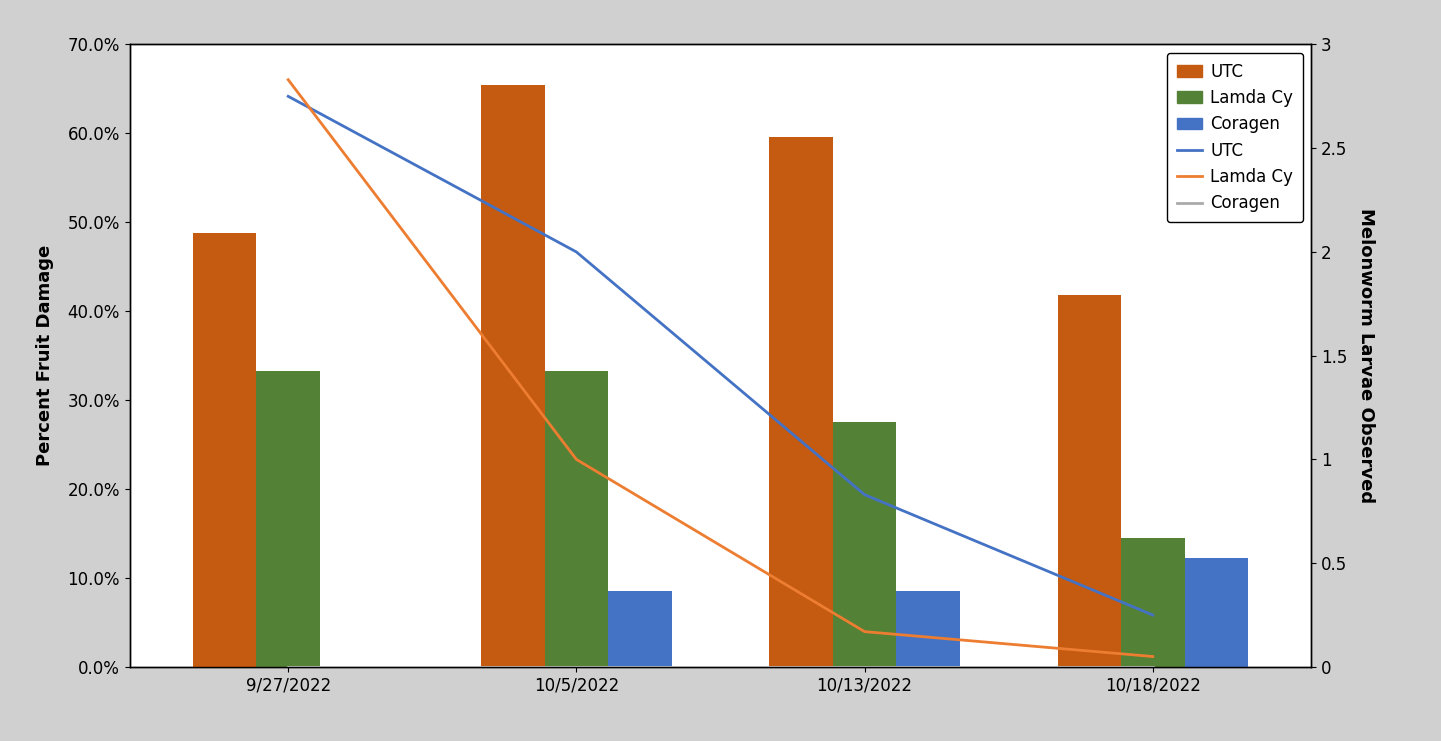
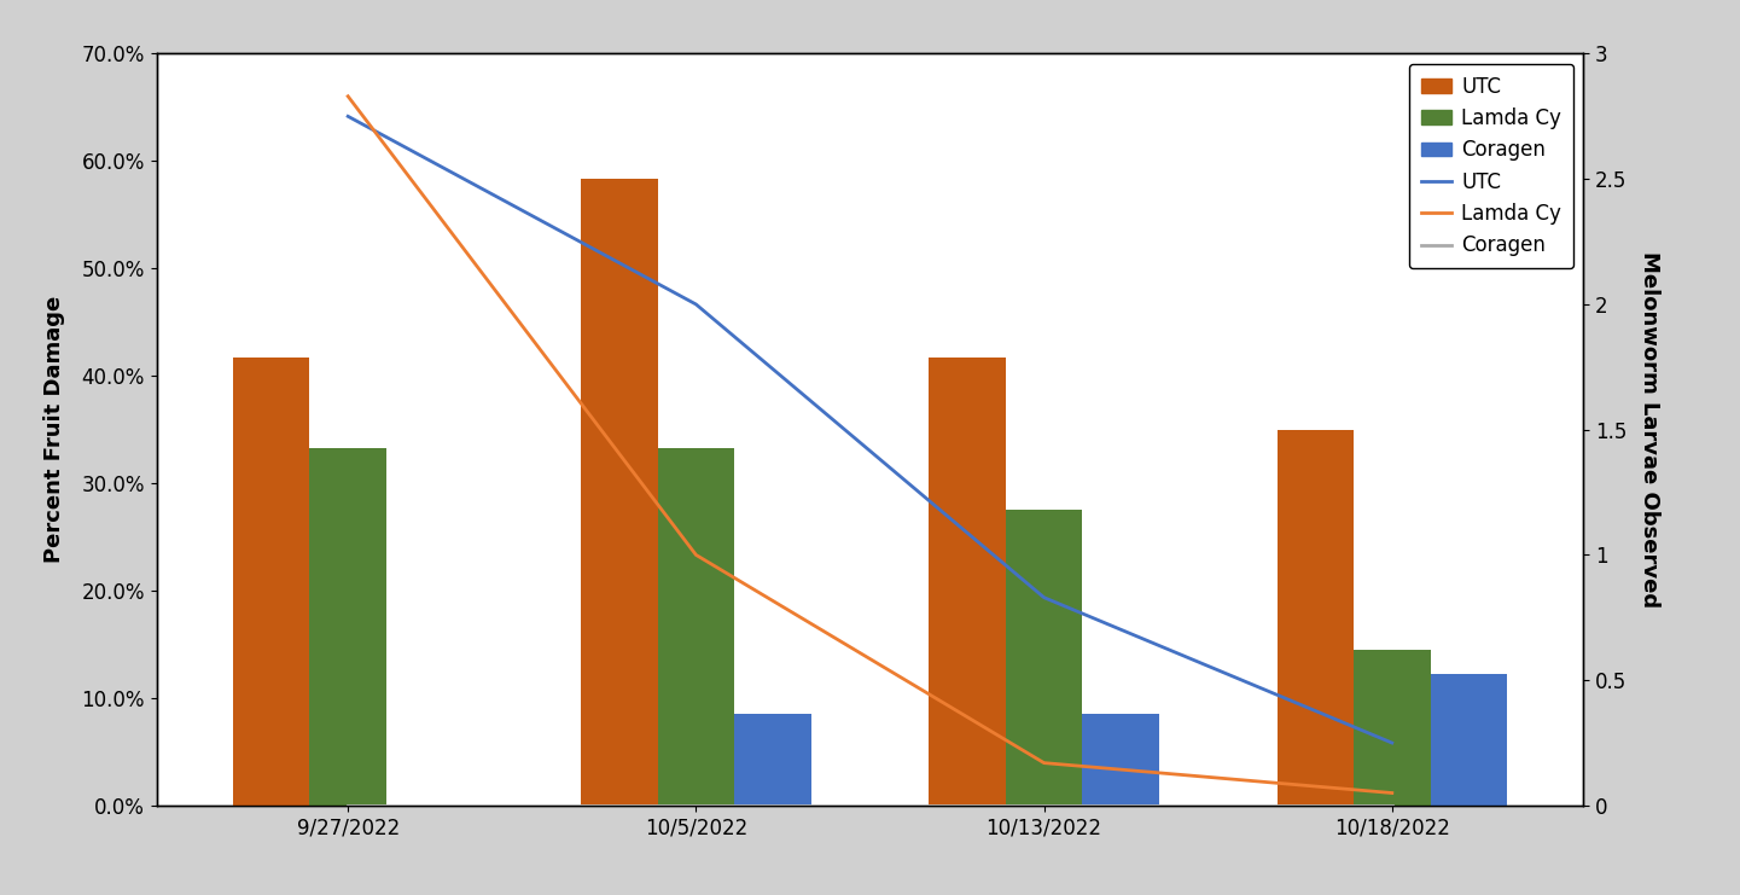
UTC/9/27/2022: 48.8% -> 41.7%
UTC/10/5/2022: 65.4% -> 58.3%
UTC/10/13/2022: 59.6% -> 41.7%
UTC/10/18/2022: 41.8% -> 35.0%
